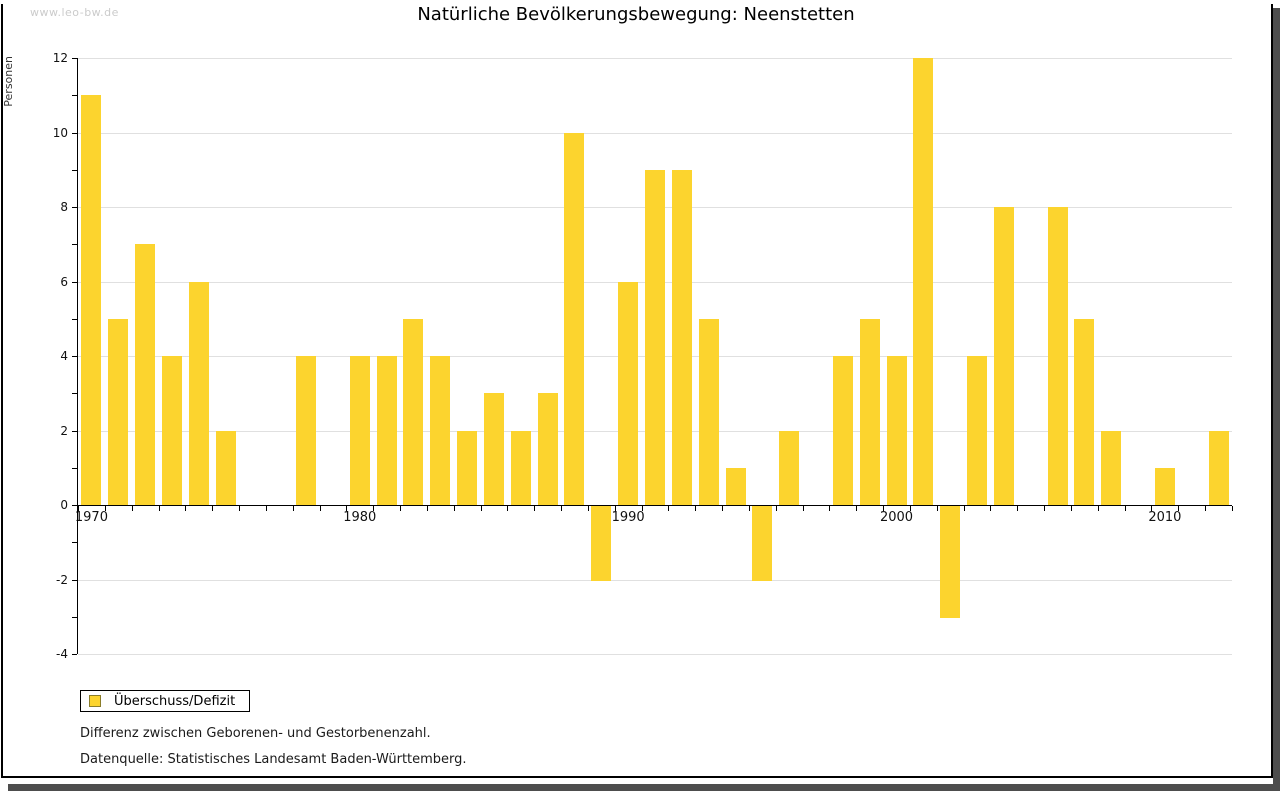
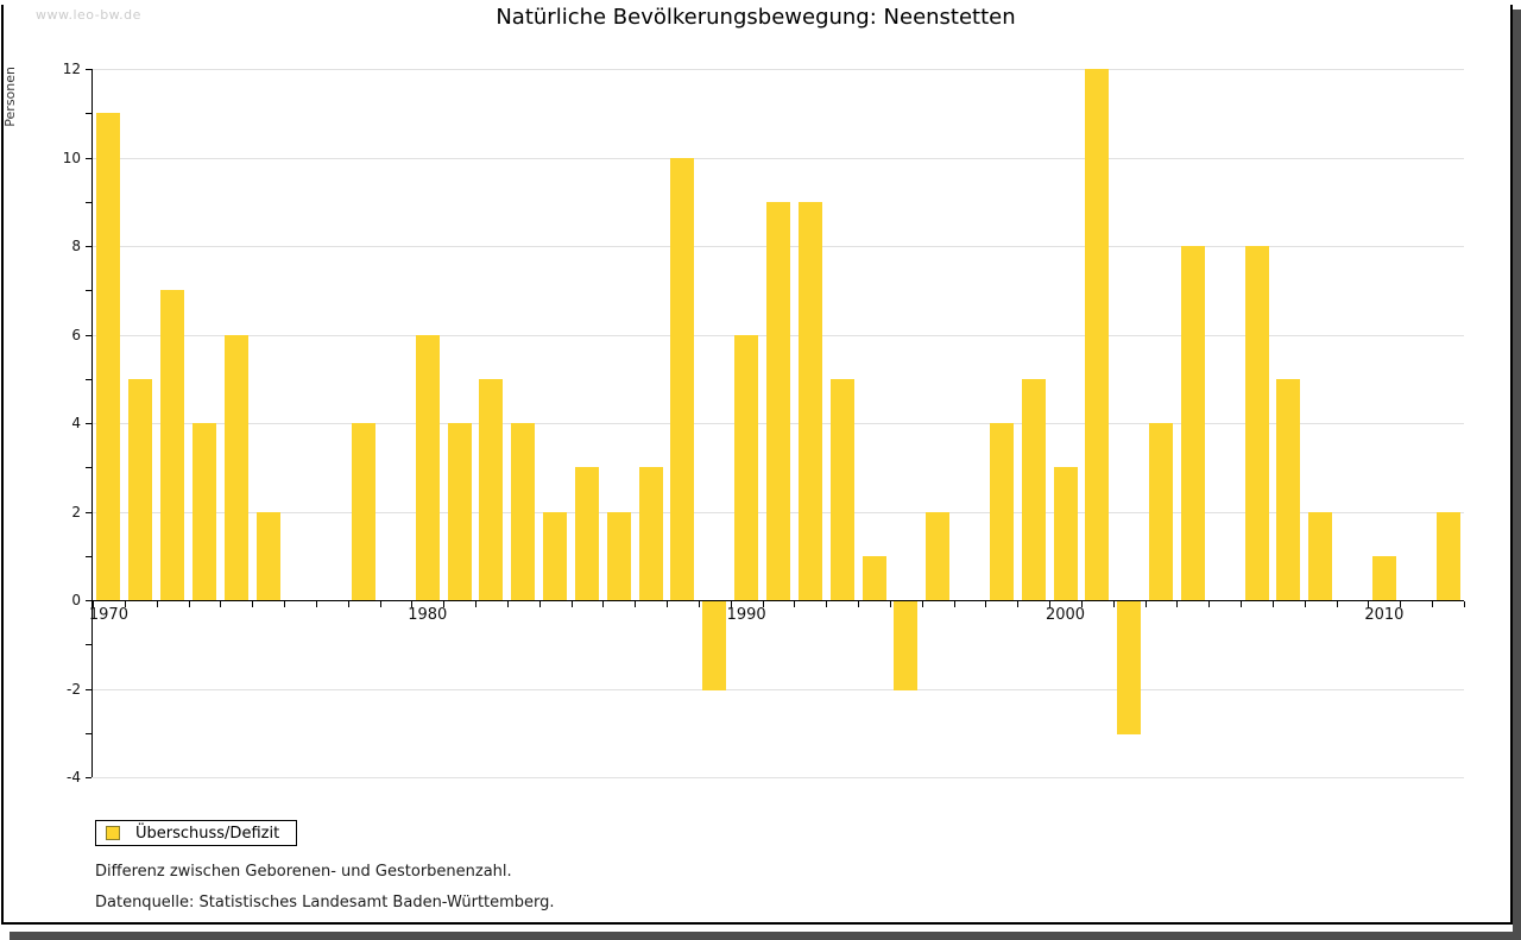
1980: 4 -> 6
2000: 4 -> 3
